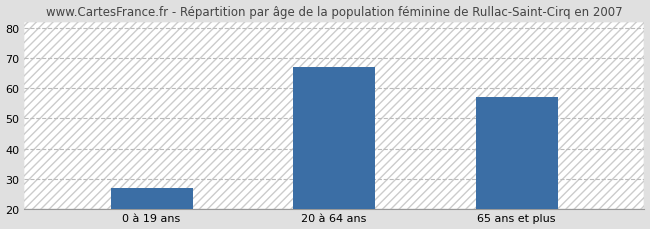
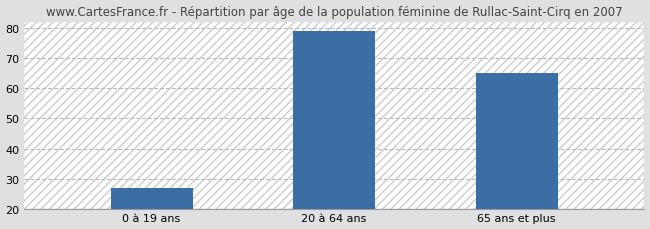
20 à 64 ans: 67 -> 79
65 ans et plus: 57 -> 65
